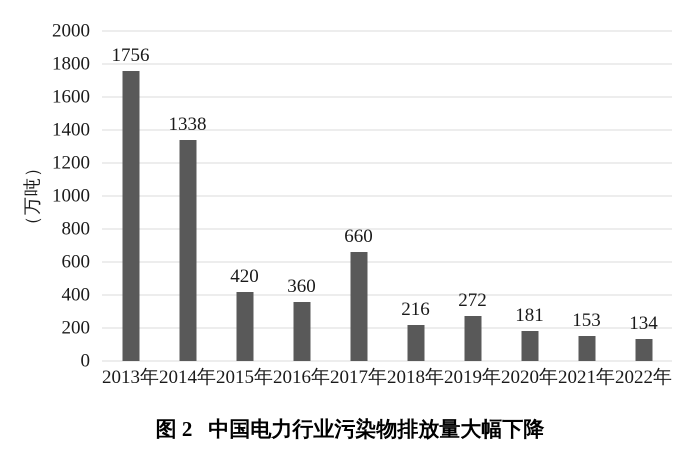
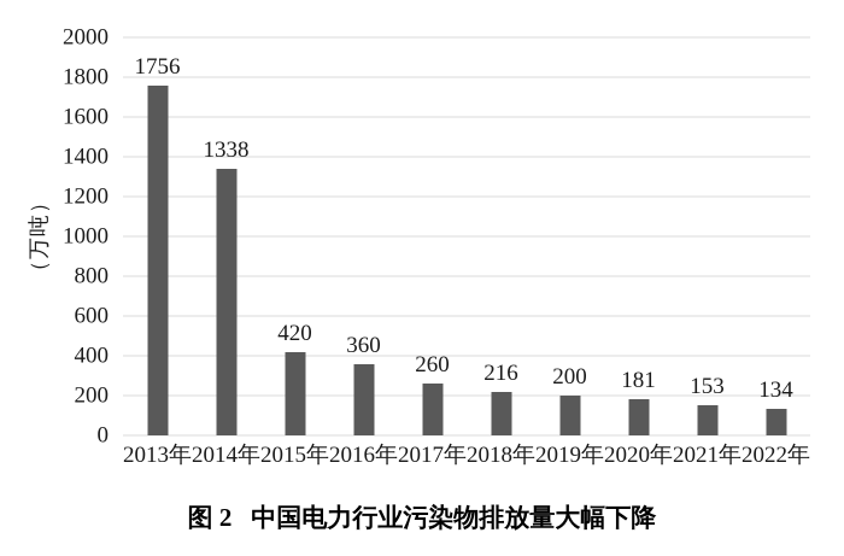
2017年: 660 -> 260
2019年: 272 -> 200
